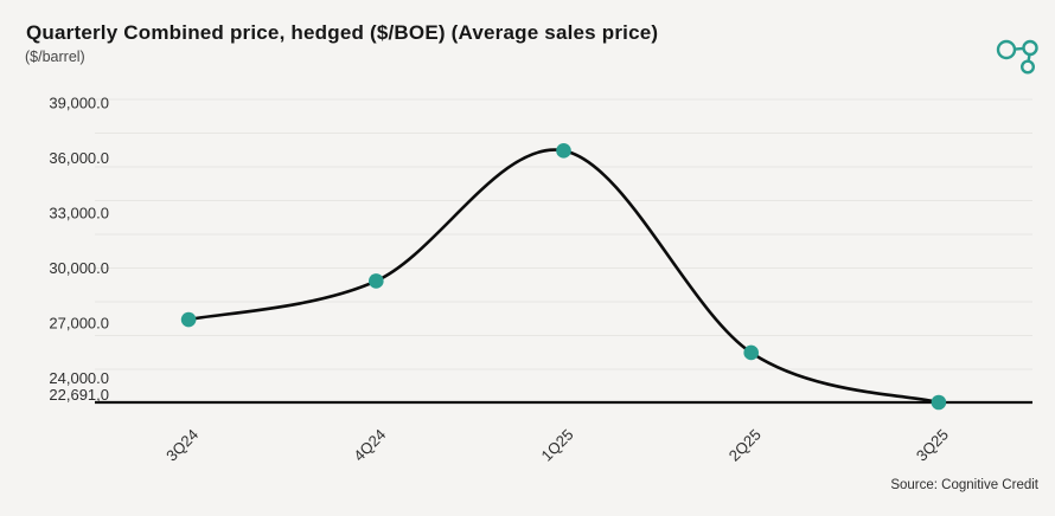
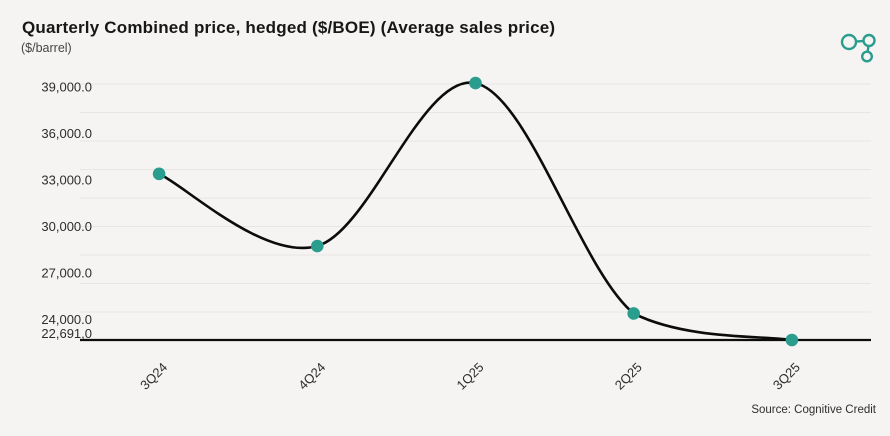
3Q24: 27200 -> 33400
4Q24: 29300 -> 28800
1Q25: 36400 -> 39200
2Q25: 25400 -> 24400
